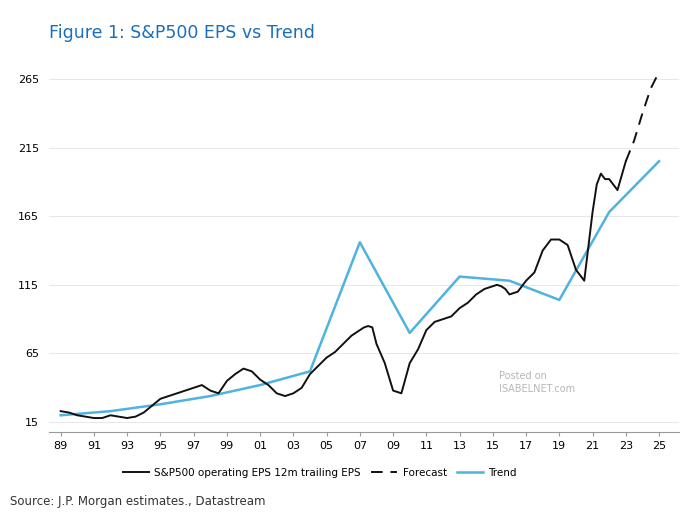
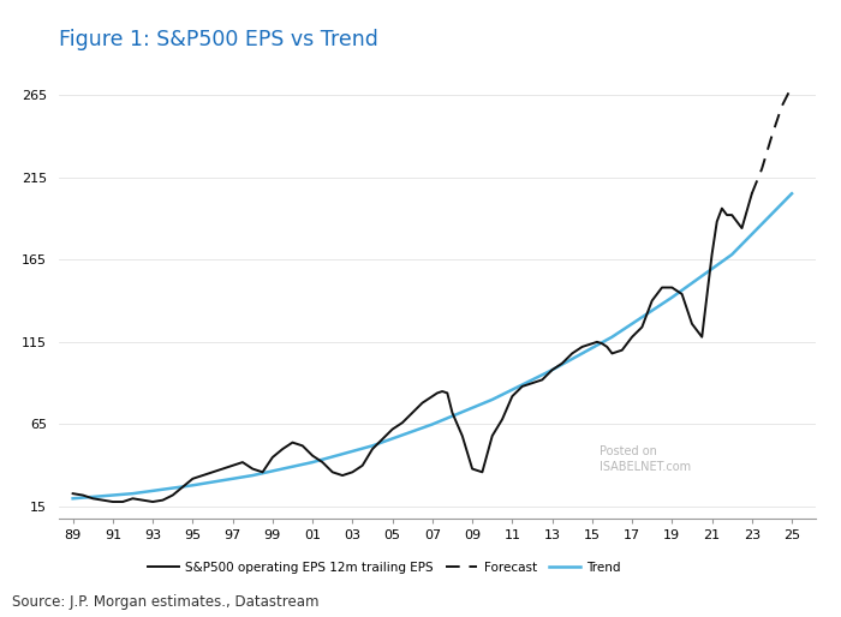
Trend/07: 146 -> 65
Trend/13: 121 -> 98
Trend/19: 104 -> 142
